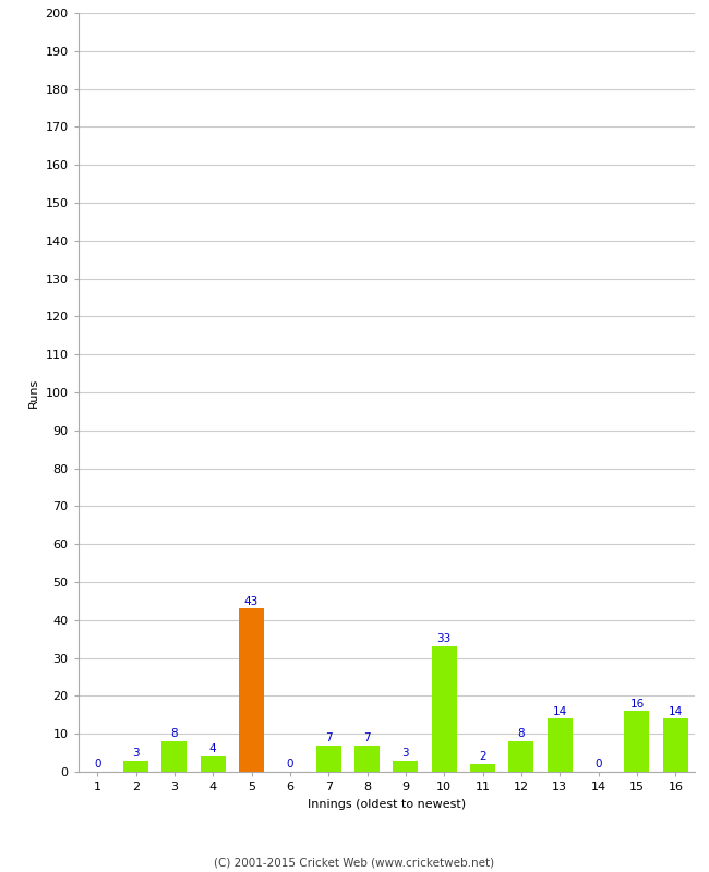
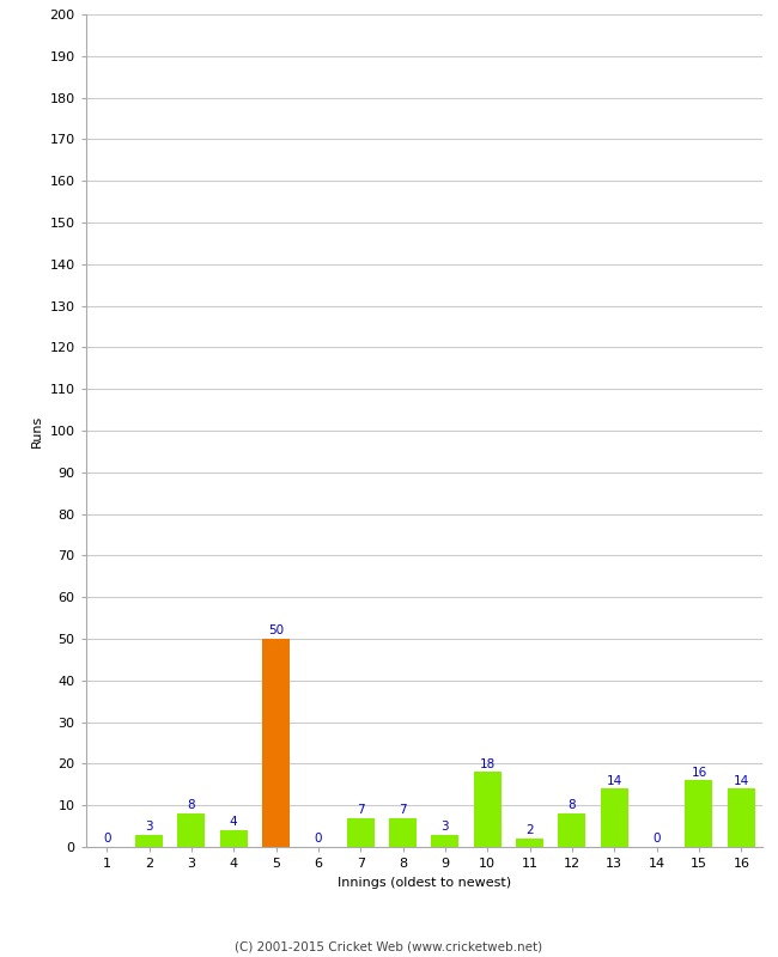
5: 43 -> 50
10: 33 -> 18
